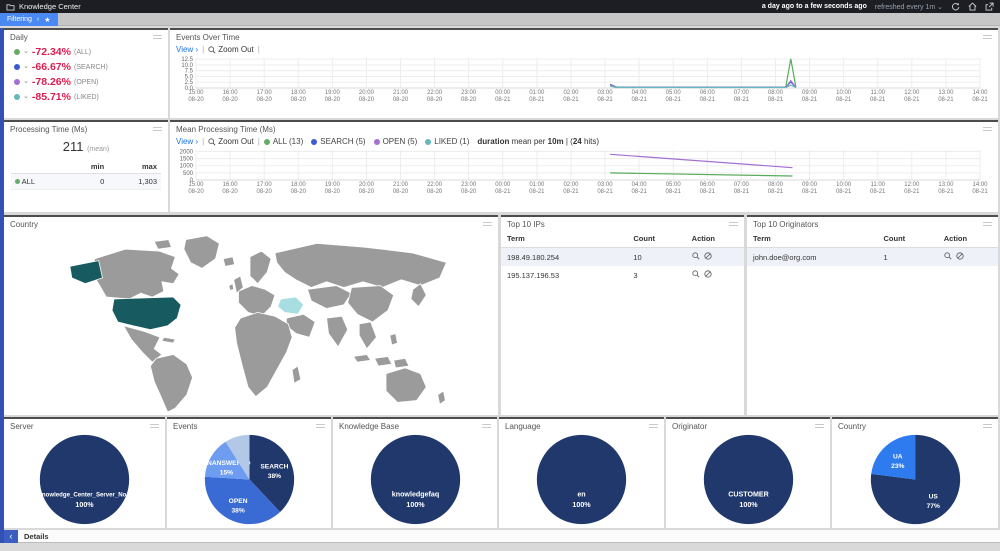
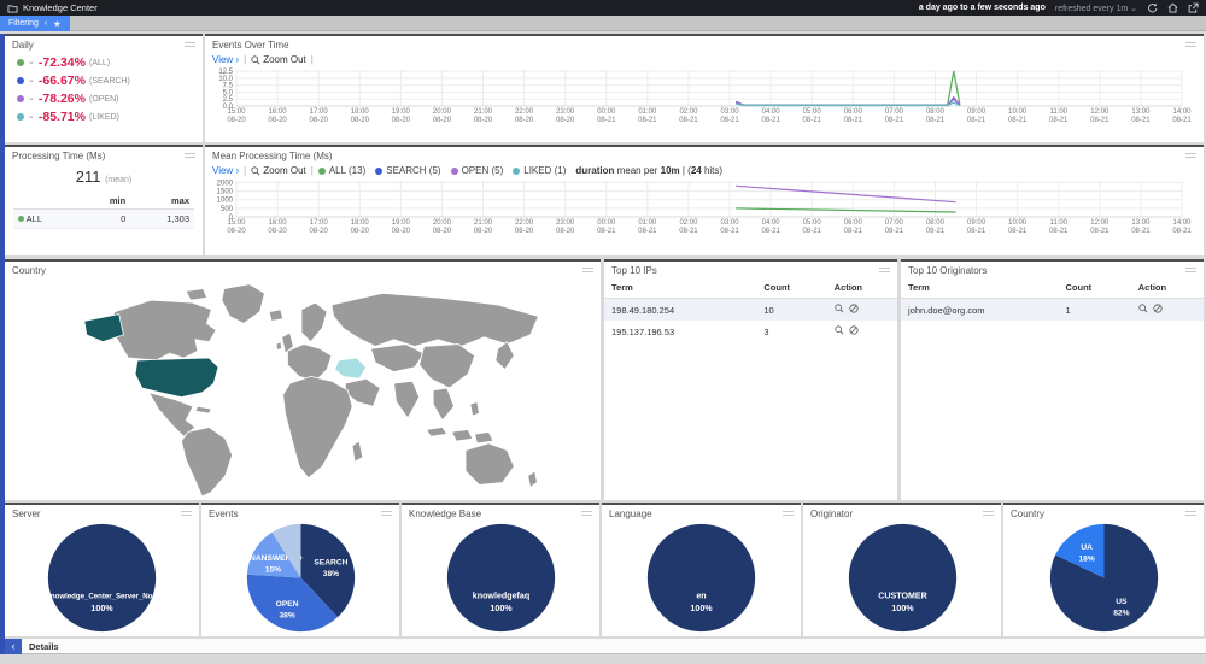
Country/US: 77% -> 82%
Country/UA: 23% -> 18%
